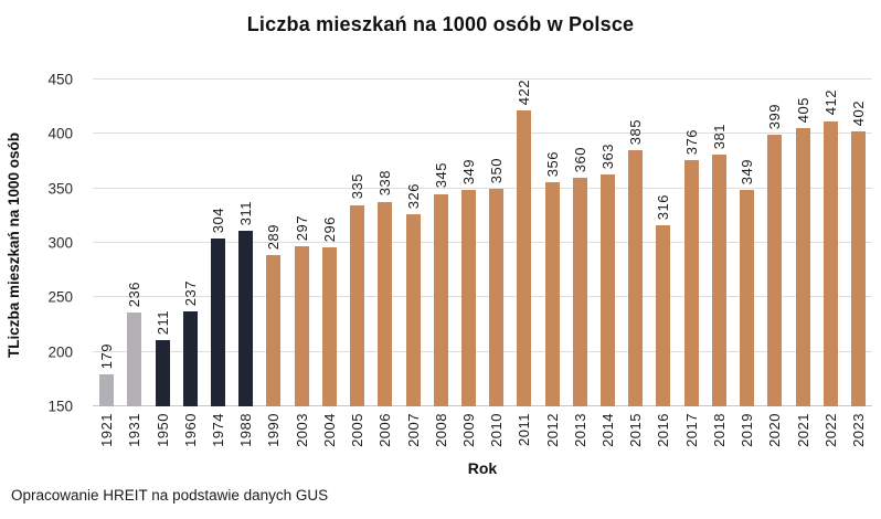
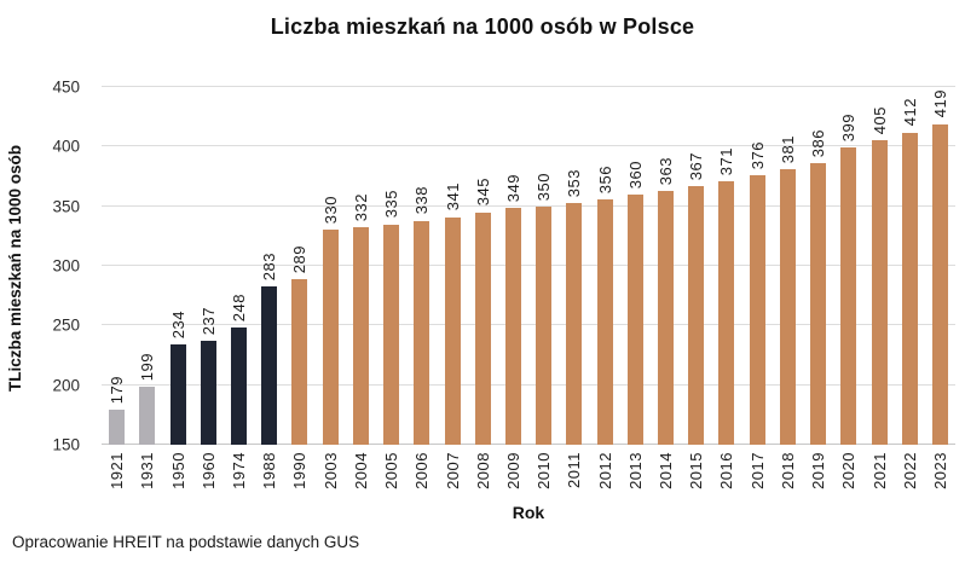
1931: 236 -> 199
1950: 211 -> 234
1974: 304 -> 248
1988: 311 -> 283
2003: 297 -> 330
2004: 296 -> 332
2007: 326 -> 341
2011: 422 -> 353
2015: 385 -> 367
2016: 316 -> 371
2019: 349 -> 386
2023: 402 -> 419
